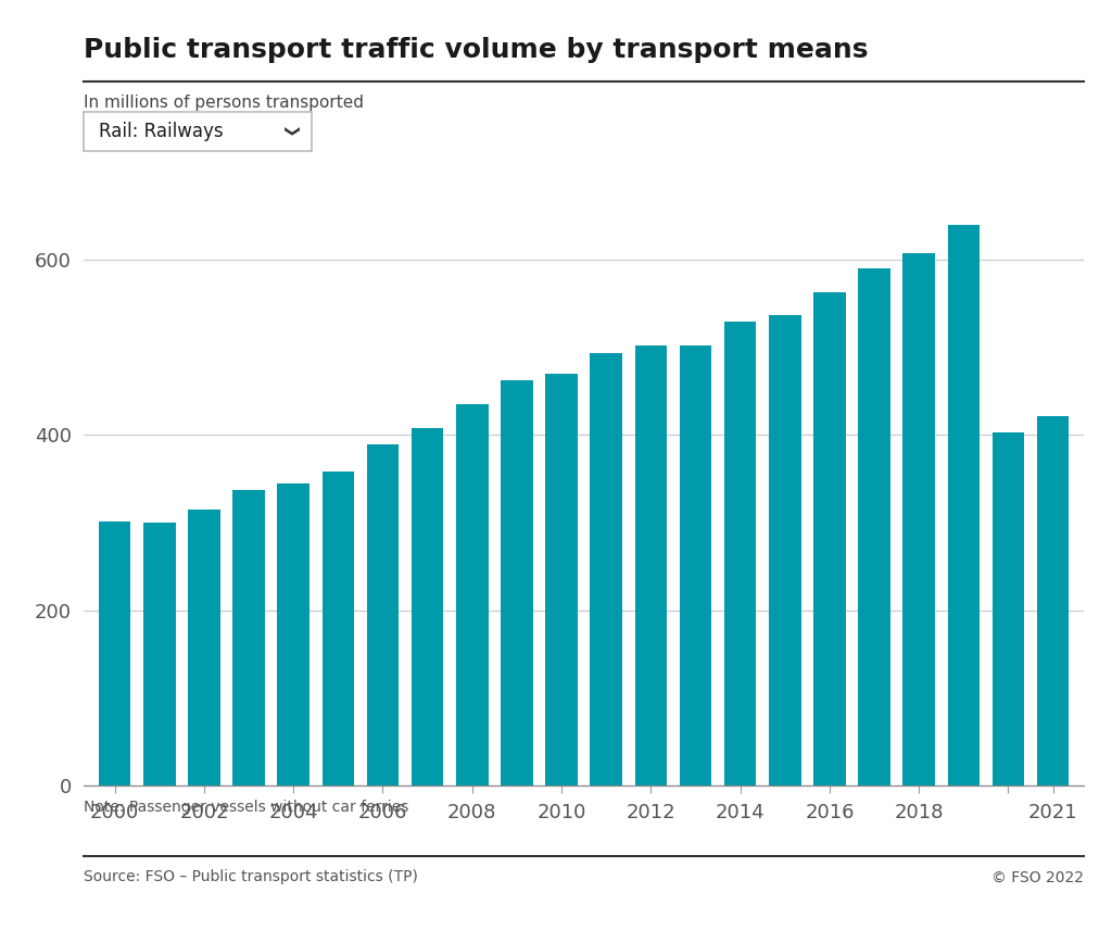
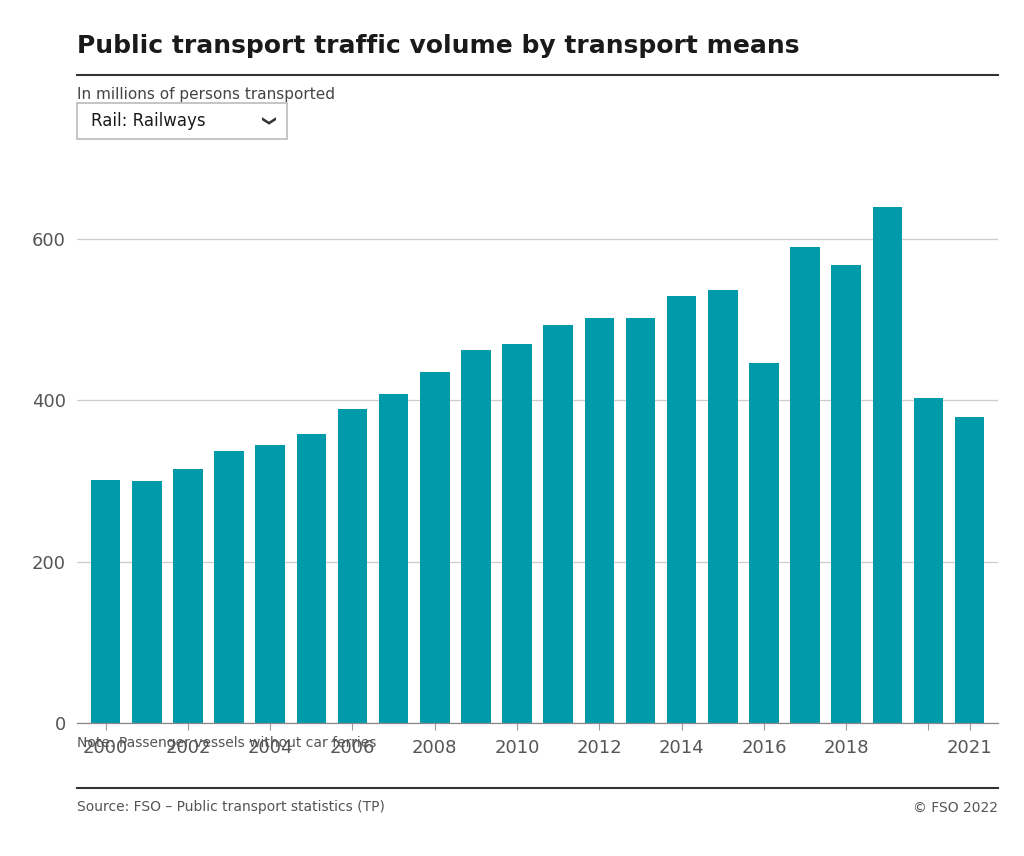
2016: 563 -> 446
2018: 607 -> 568
2021: 422 -> 380
